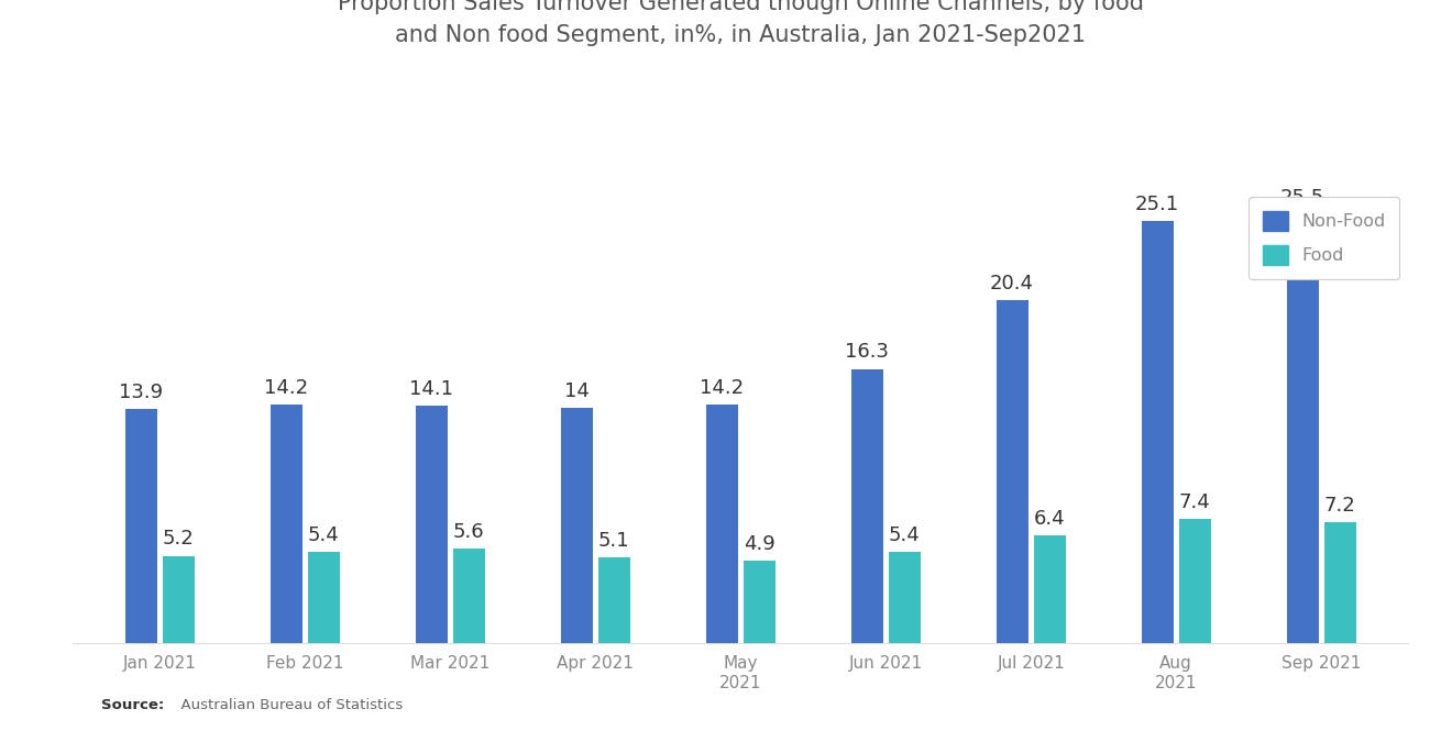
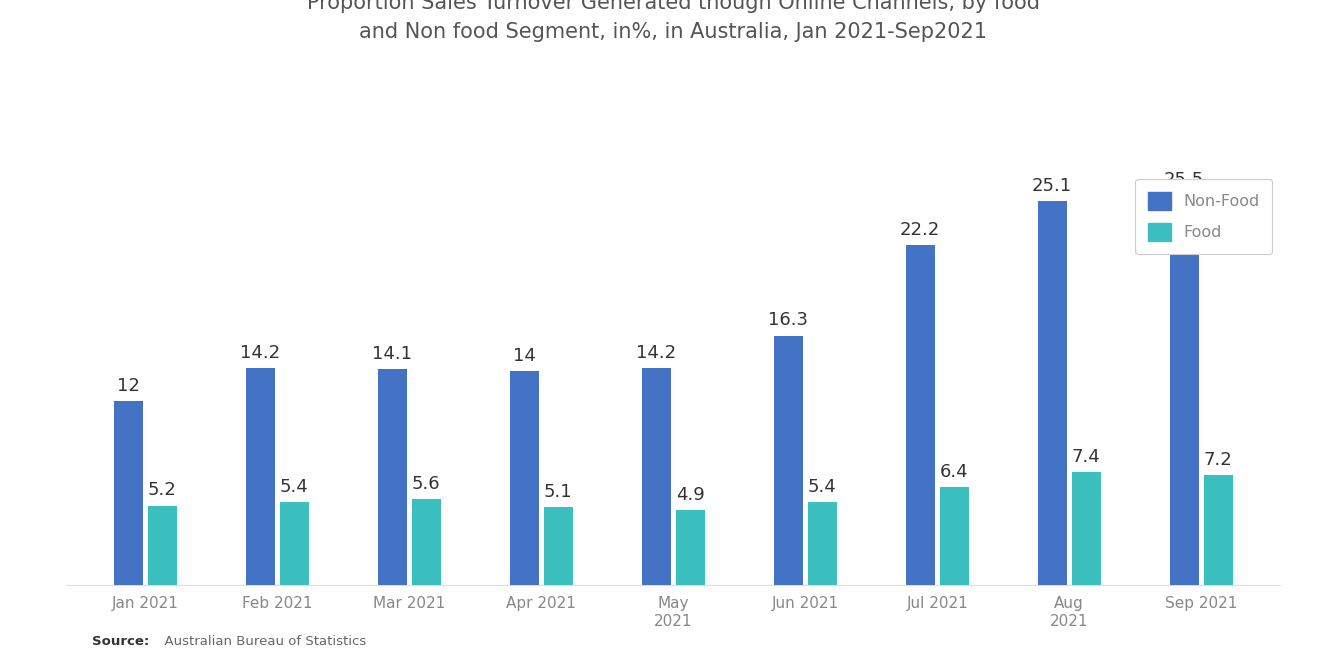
Non-Food/Jan 2021: 13.9 -> 12
Non-Food/Jul 2021: 20.4 -> 22.2
